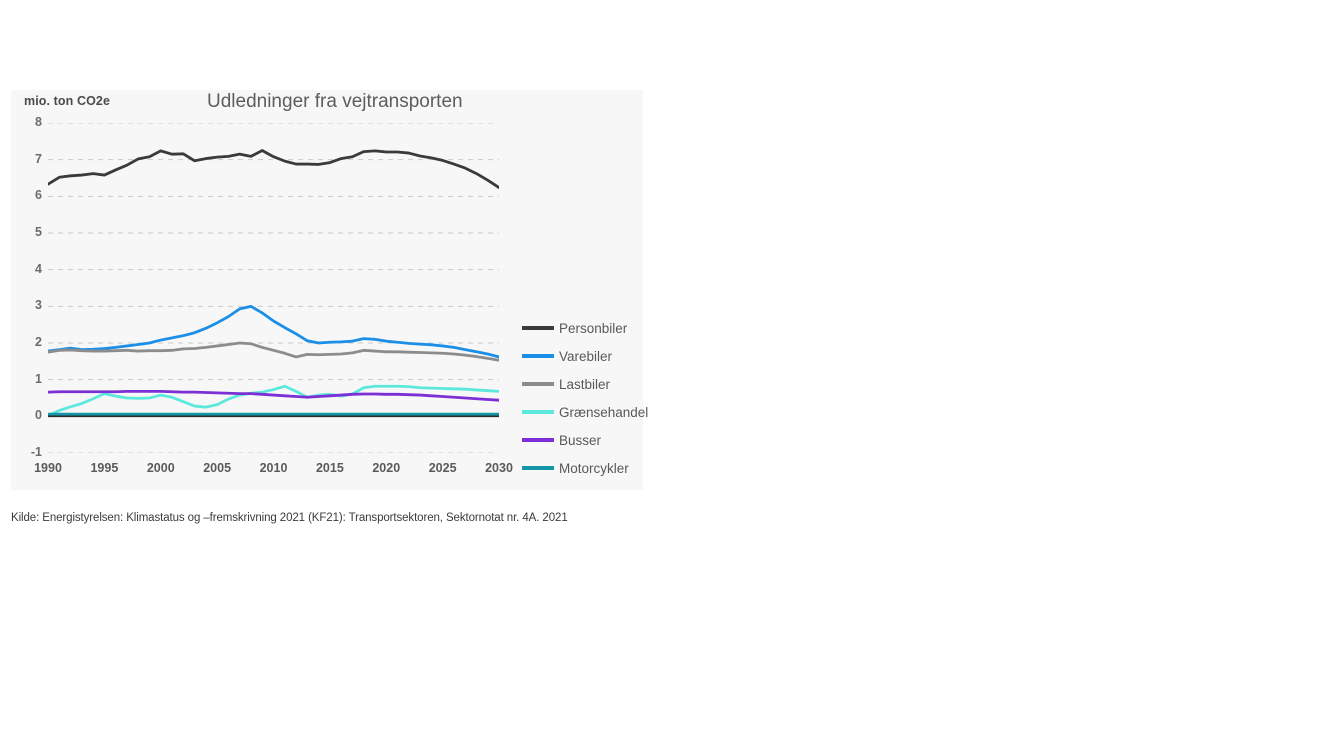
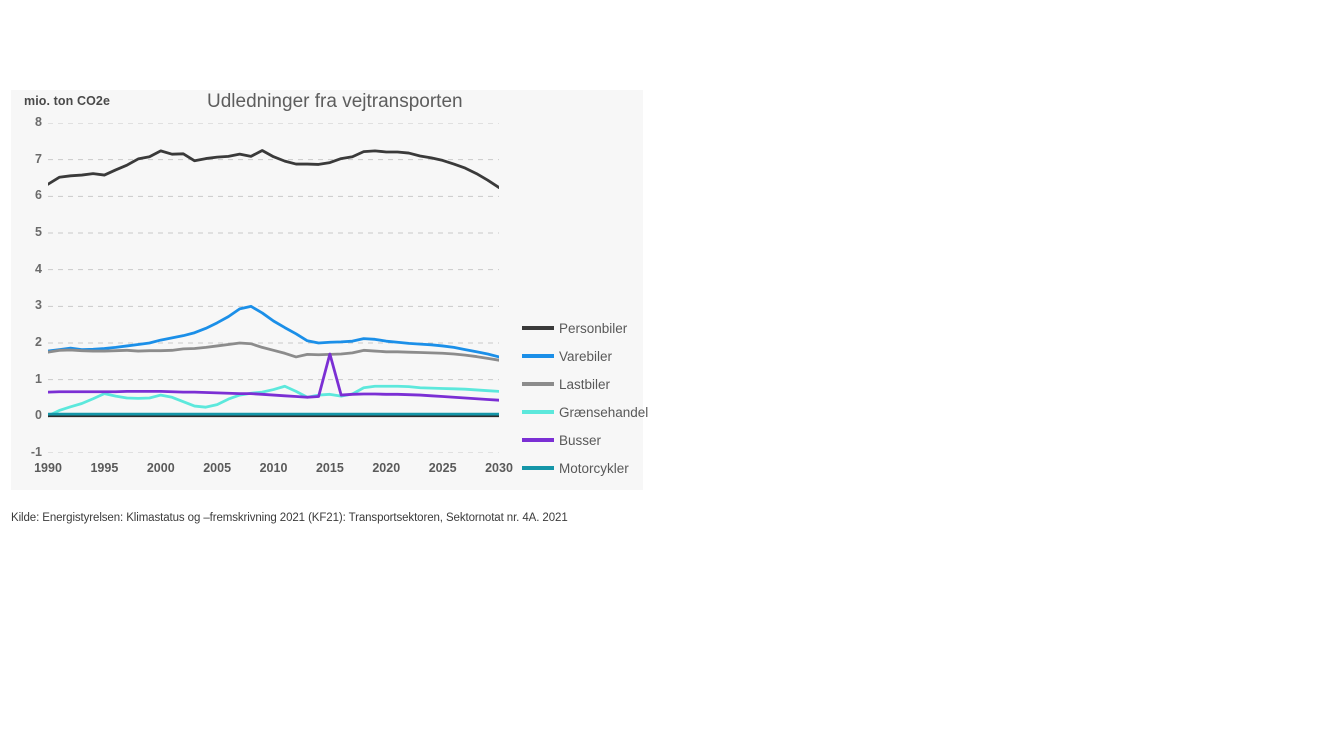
Busser/2015: 0.6 -> 1.7
